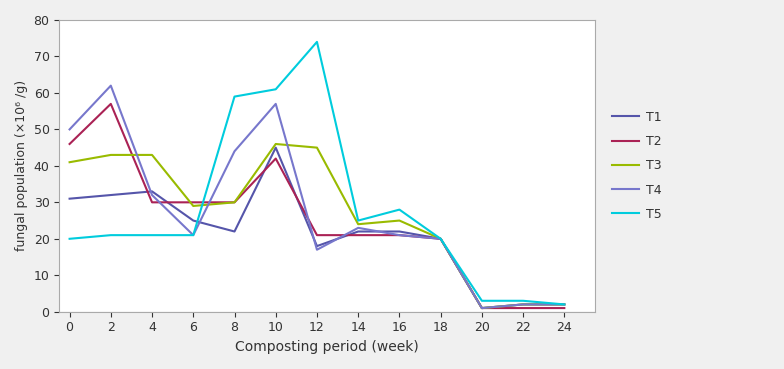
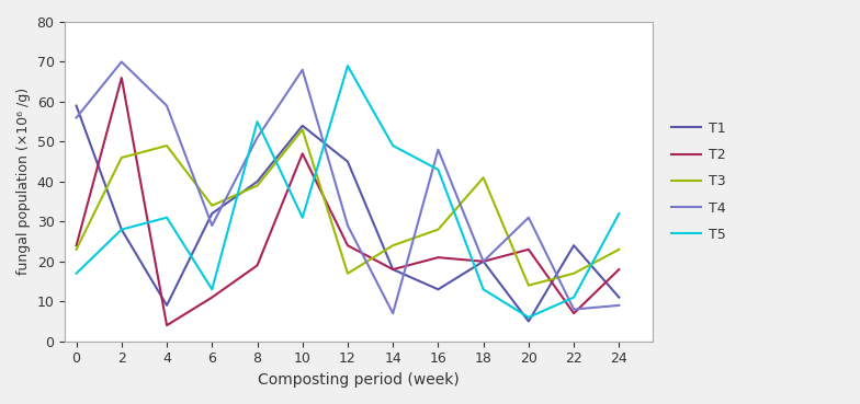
T1/0: 31 -> 59
T2/0: 46 -> 24
T3/0: 41 -> 23
T4/0: 50 -> 56
T5/0: 20 -> 17
T1/2: 32 -> 28
T2/2: 57 -> 66
T3/2: 43 -> 46
T4/2: 62 -> 70
T5/2: 21 -> 28
T1/4: 33 -> 9
T2/4: 30 -> 4
T3/4: 43 -> 49
T4/4: 32 -> 59
T5/4: 21 -> 31
T1/6: 25 -> 32
T2/6: 30 -> 11
T3/6: 29 -> 34
T4/6: 21 -> 29
T5/6: 21 -> 13
T1/8: 22 -> 40
T2/8: 30 -> 19
T3/8: 30 -> 39
T4/8: 44 -> 51
T5/8: 59 -> 55
T1/10: 45 -> 54
T2/10: 42 -> 47
T3/10: 46 -> 53
T4/10: 57 -> 68
T5/10: 61 -> 31
T1/12: 18 -> 45
T2/12: 21 -> 24
T3/12: 45 -> 17
T4/12: 17 -> 29
T5/12: 74 -> 69
T1/14: 22 -> 18
T2/14: 21 -> 18
T4/14: 23 -> 7
T5/14: 25 -> 49
T1/16: 22 -> 13
T3/16: 25 -> 28
T4/16: 21 -> 48
T5/16: 28 -> 43
T3/18: 20 -> 41
T5/18: 20 -> 13
T1/20: 1 -> 5
T2/20: 1 -> 23
T3/20: 1 -> 14
T4/20: 1 -> 31
T5/20: 3 -> 6
T1/22: 2 -> 24
T2/22: 1 -> 7
T3/22: 2 -> 17
T4/22: 2 -> 8
T5/22: 3 -> 11
T1/24: 2 -> 11
T2/24: 1 -> 18
T3/24: 2 -> 23
T4/24: 2 -> 9
T5/24: 2 -> 32
